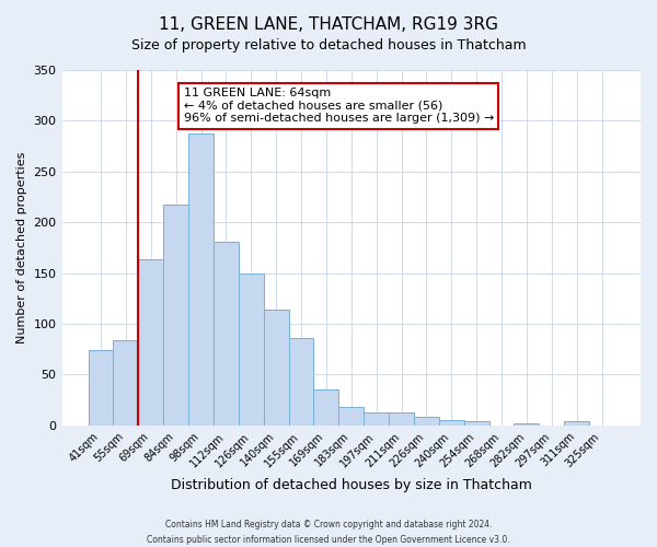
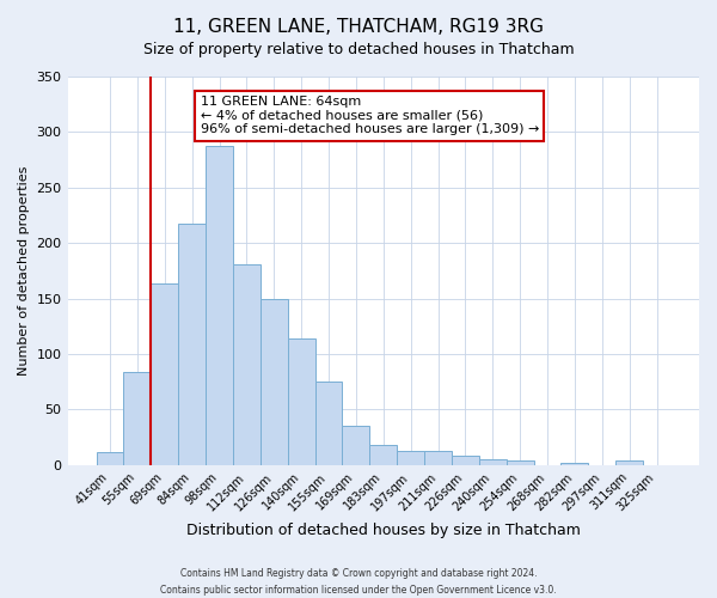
41sqm: 74 -> 12
155sqm: 86 -> 75
